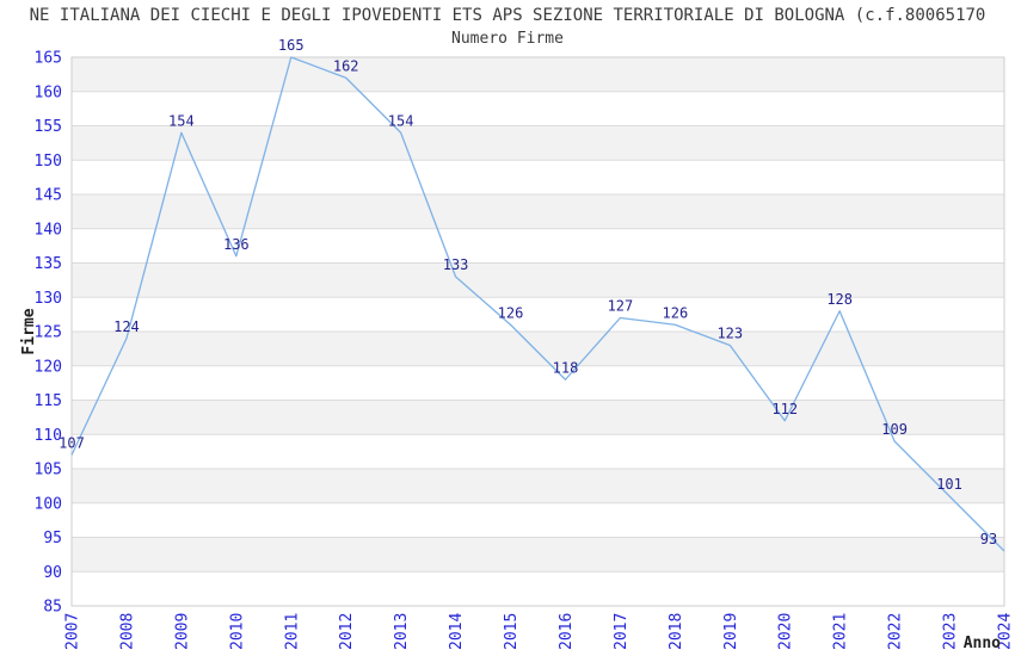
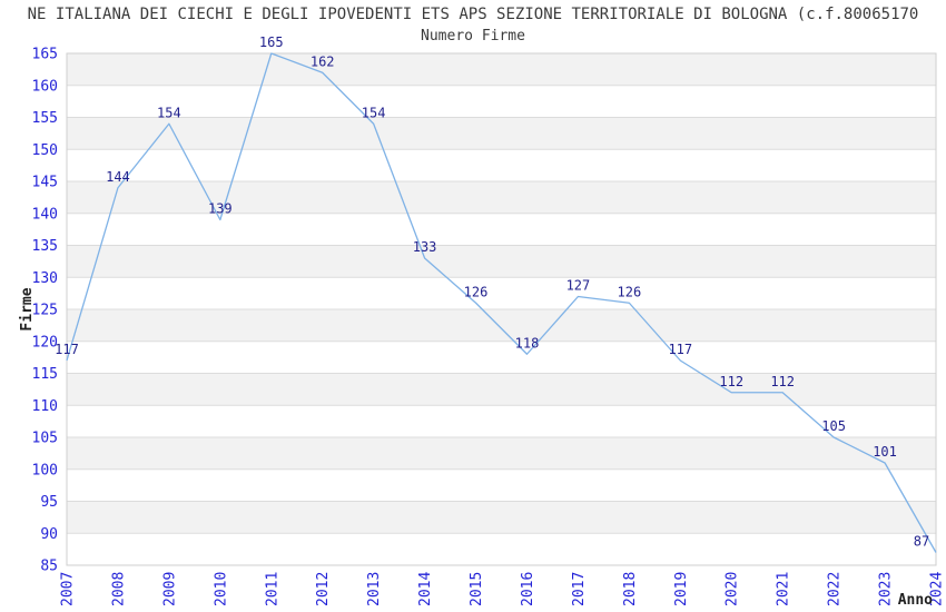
2007: 107 -> 117
2008: 124 -> 144
2010: 136 -> 139
2019: 123 -> 117
2021: 128 -> 112
2022: 109 -> 105
2024: 93 -> 87
